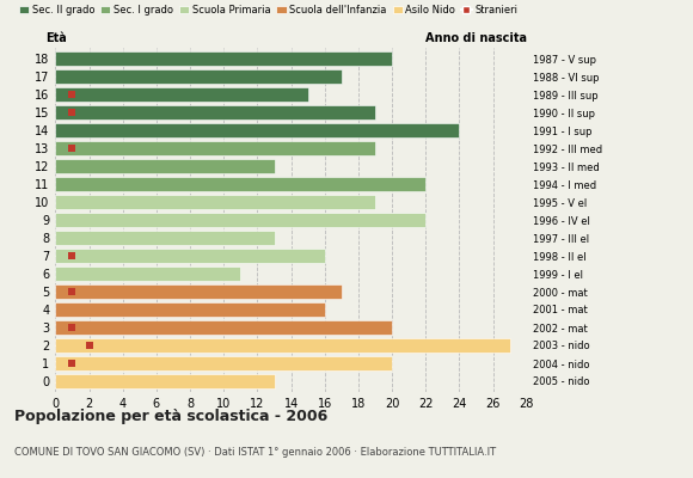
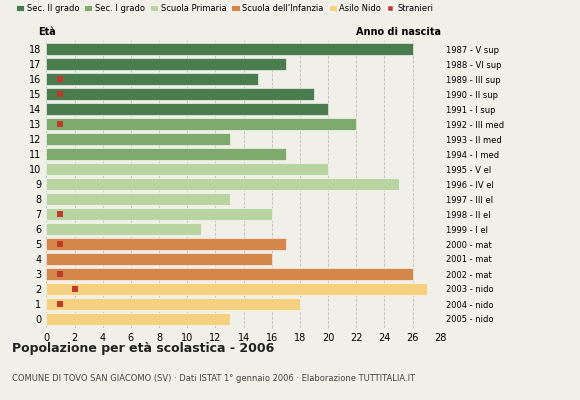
18: 20 -> 26
14: 24 -> 20
13: 19 -> 22
11: 22 -> 17
10: 19 -> 20
9: 22 -> 25
3: 20 -> 26
1: 20 -> 18
